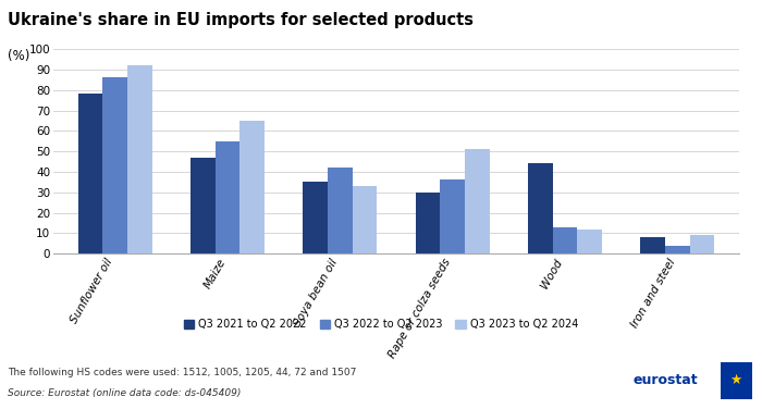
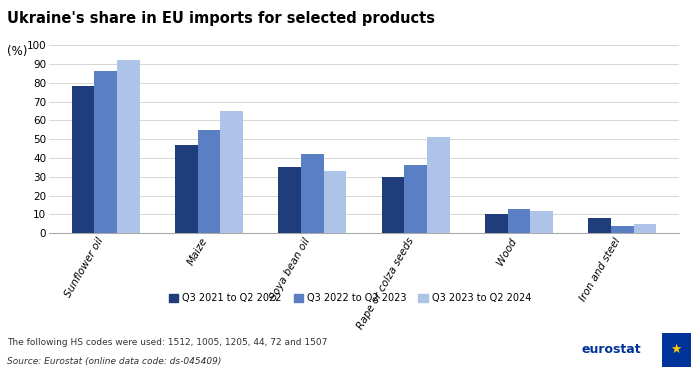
Q3 2021 to Q2 2022/Wood: 44 -> 10
Q3 2023 to Q2 2024/Iron and steel: 9 -> 5
